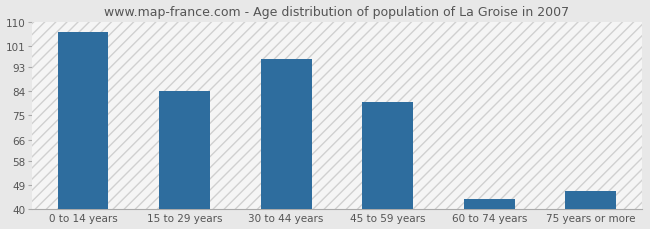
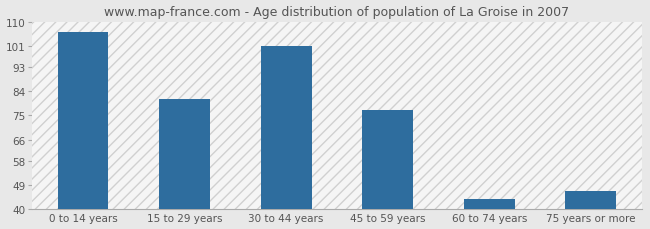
15 to 29 years: 84 -> 81
30 to 44 years: 96 -> 101
45 to 59 years: 80 -> 77
